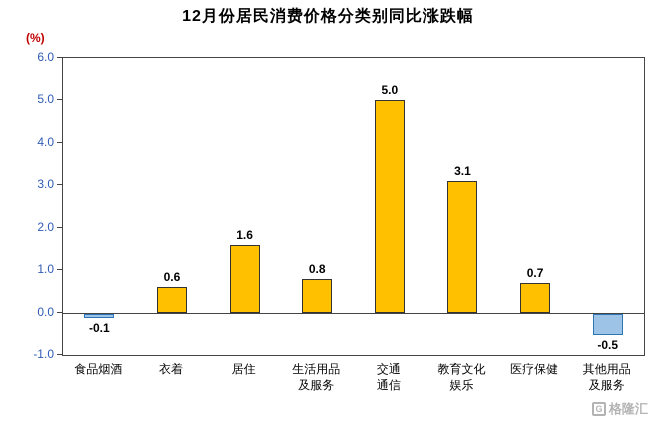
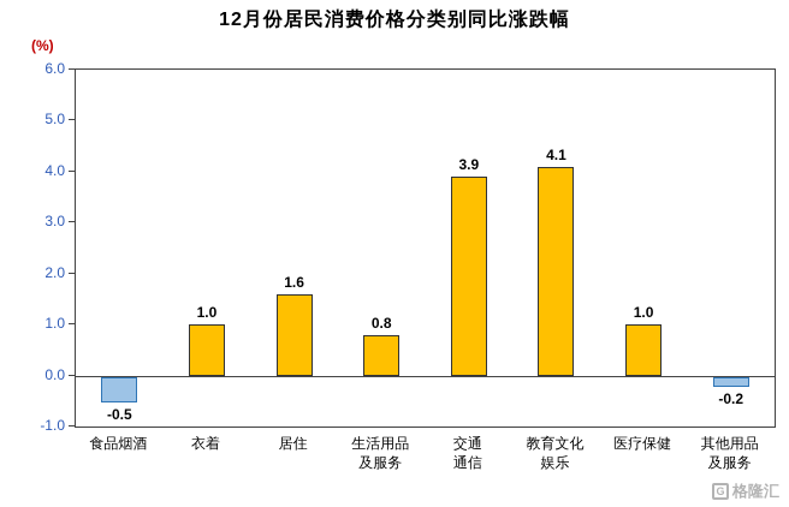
食品烟酒: -0.1 -> -0.5
衣着: 0.6 -> 1.0
交通 通信: 5.0 -> 3.9
教育文化 娱乐: 3.1 -> 4.1
医疗保健: 0.7 -> 1.0
其他用品 及服务: -0.5 -> -0.2
